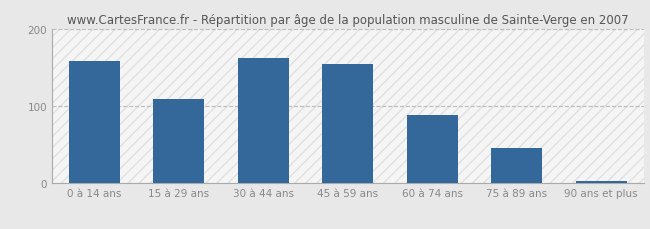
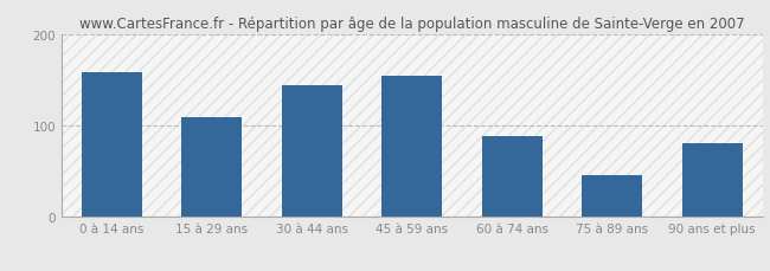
30 à 44 ans: 162 -> 144
90 ans et plus: 2 -> 80
